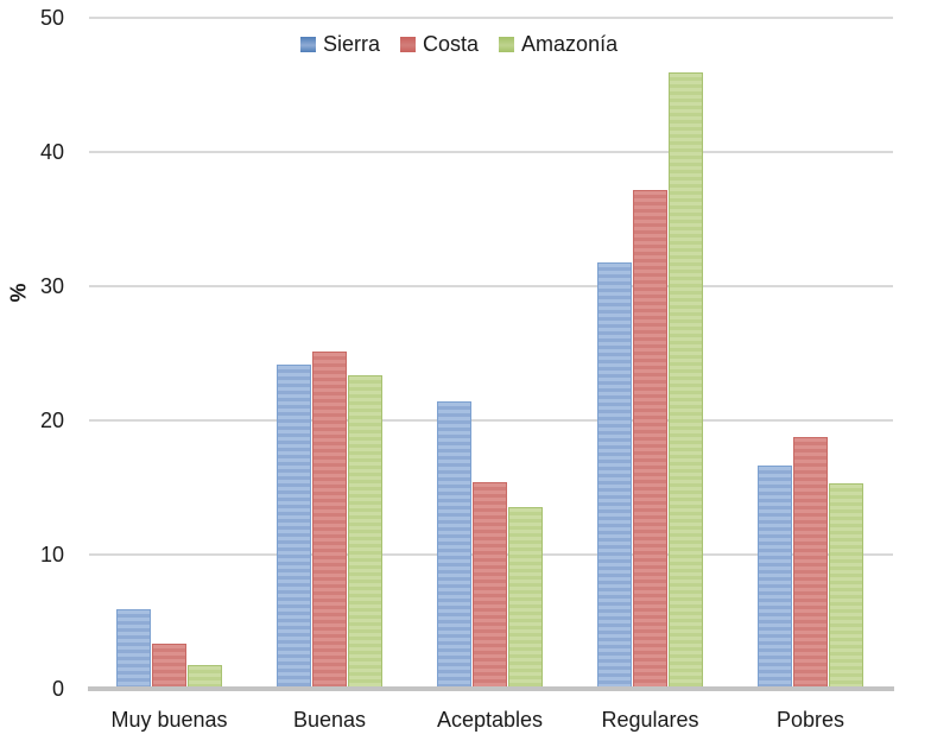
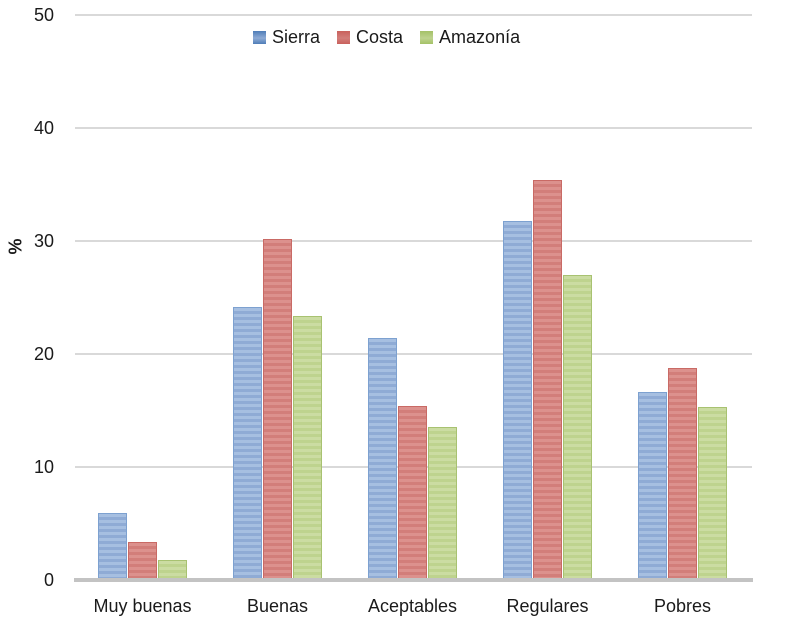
Costa/Buenas: 25.1 -> 30.2
Costa/Regulares: 37.2 -> 35.4
Amazonía/Regulares: 45.9 -> 27.0
